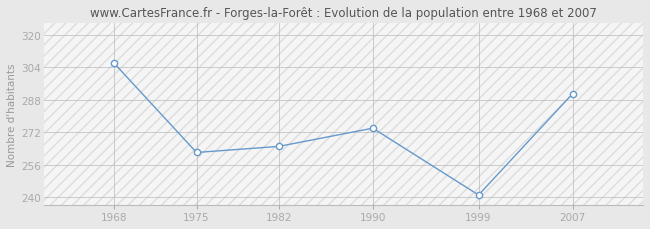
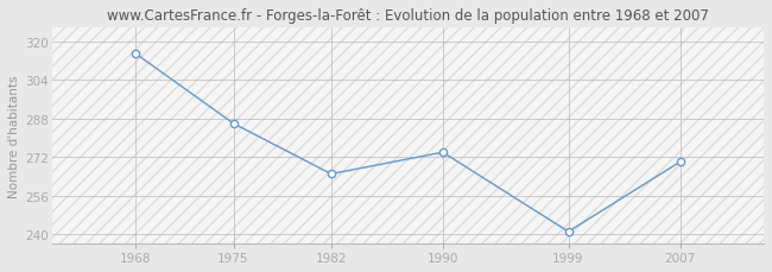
1968: 306 -> 315
1975: 262 -> 286
2007: 291 -> 270
